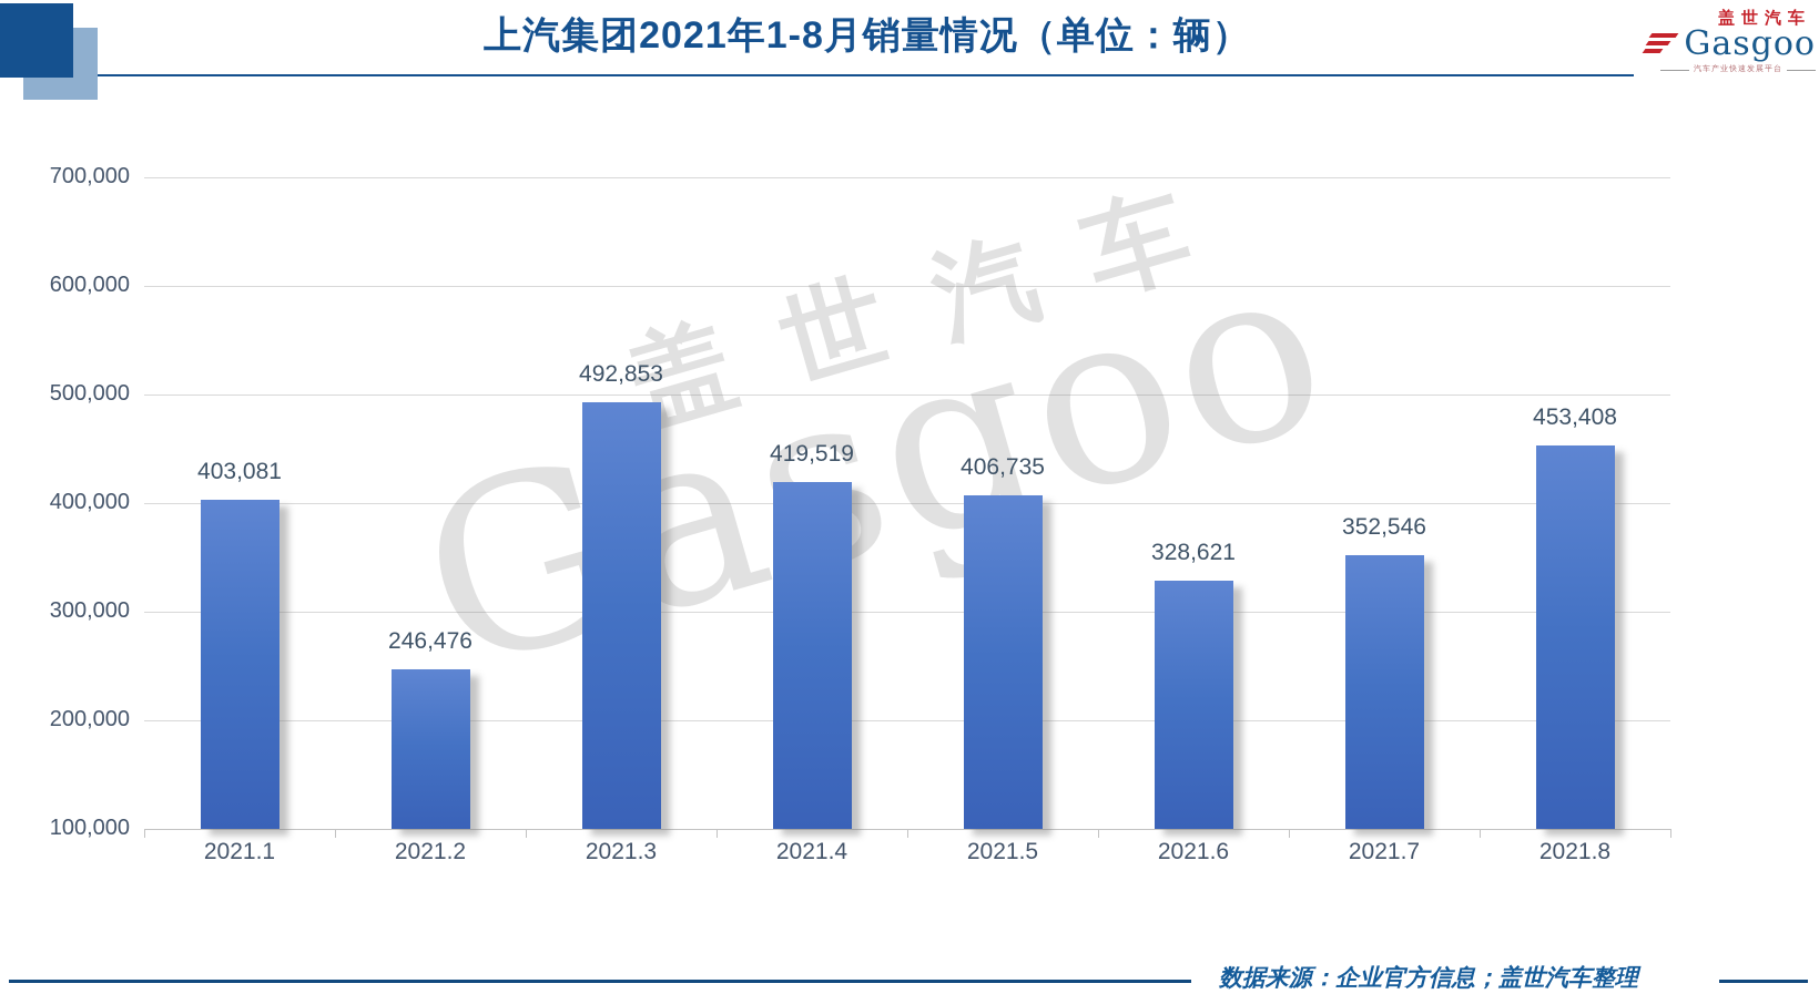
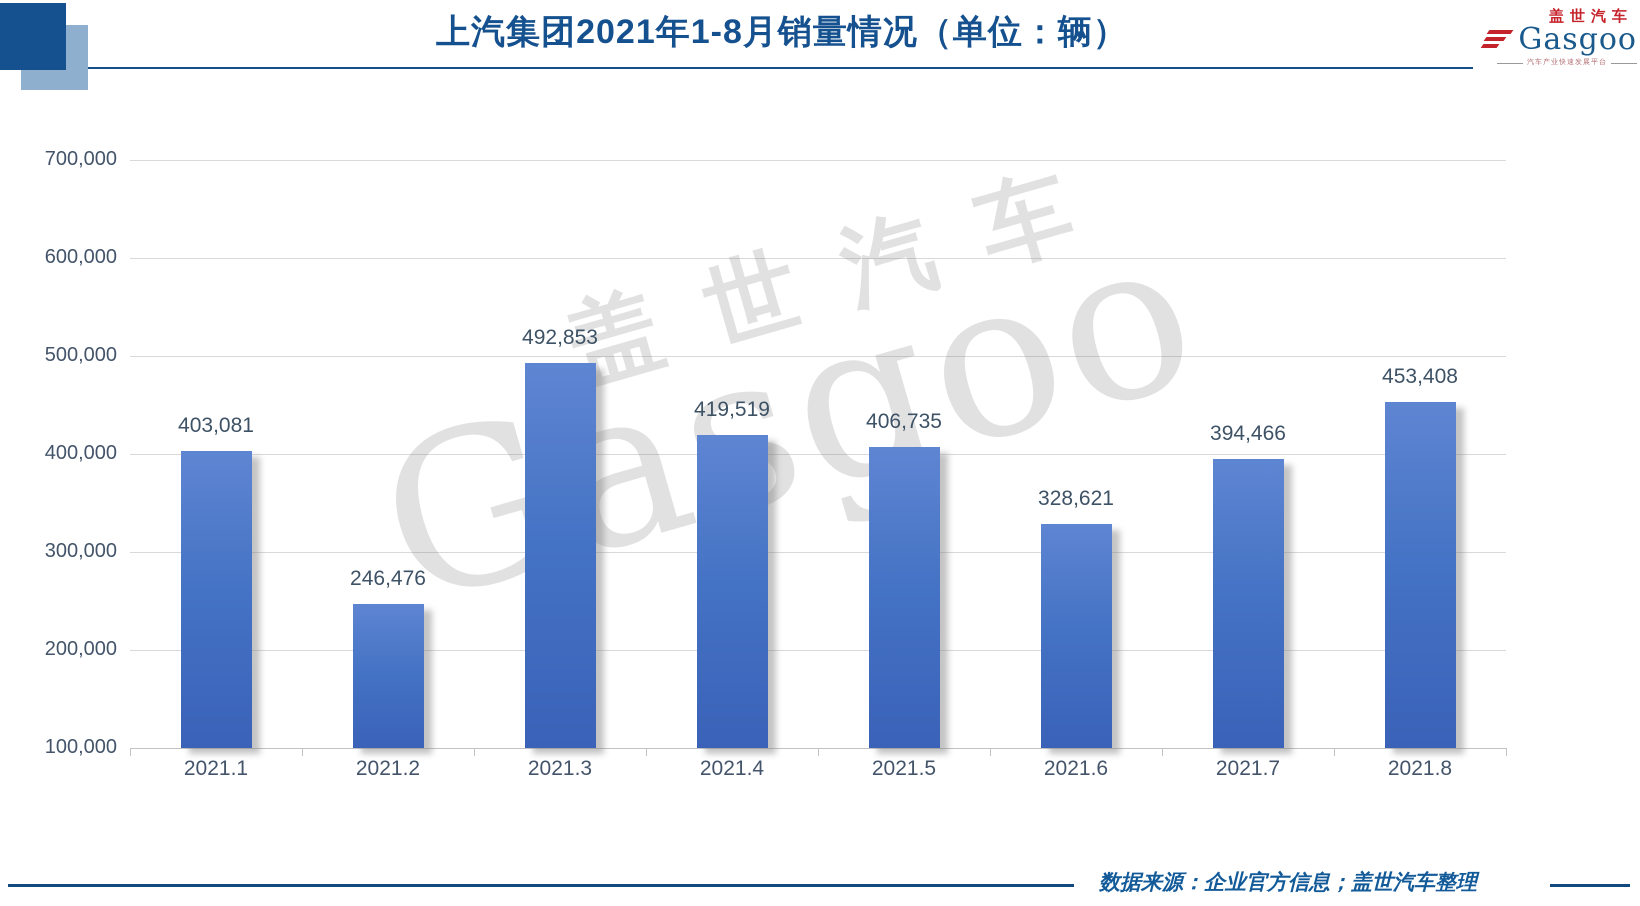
2021.7: 352,546 -> 394,466
